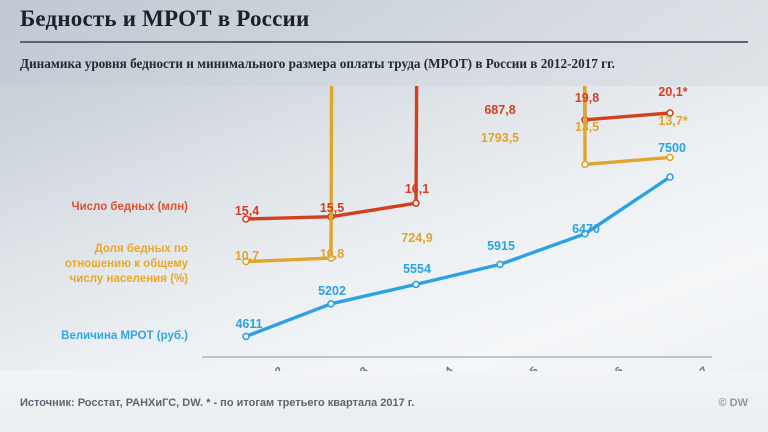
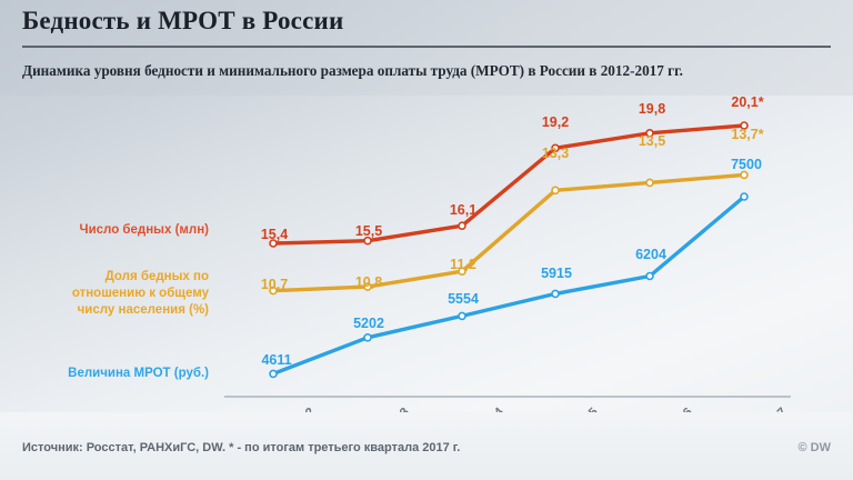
Доля бедных по отношению к общему числу населения (%)/2014: 724,9 -> 11,2
Число бедных (млн)/2015: 687,8 -> 19,2
Доля бедных по отношению к общему числу населения (%)/2015: 1793,5 -> 13,3
Величина МРОТ (руб.)/2016: 6470 -> 6204
